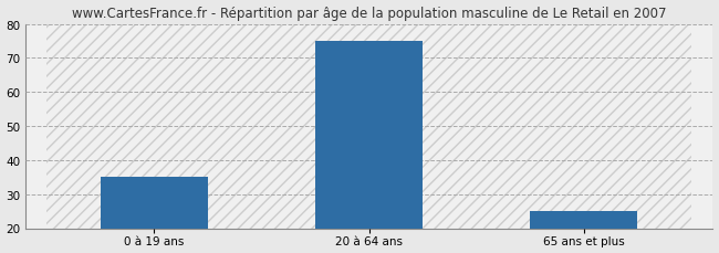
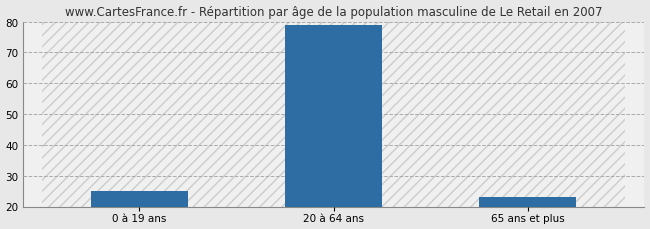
0 à 19 ans: 35 -> 25
20 à 64 ans: 75 -> 79
65 ans et plus: 25 -> 23
